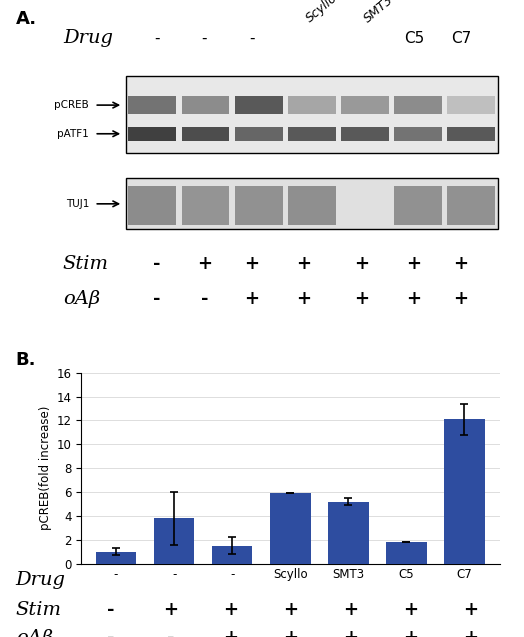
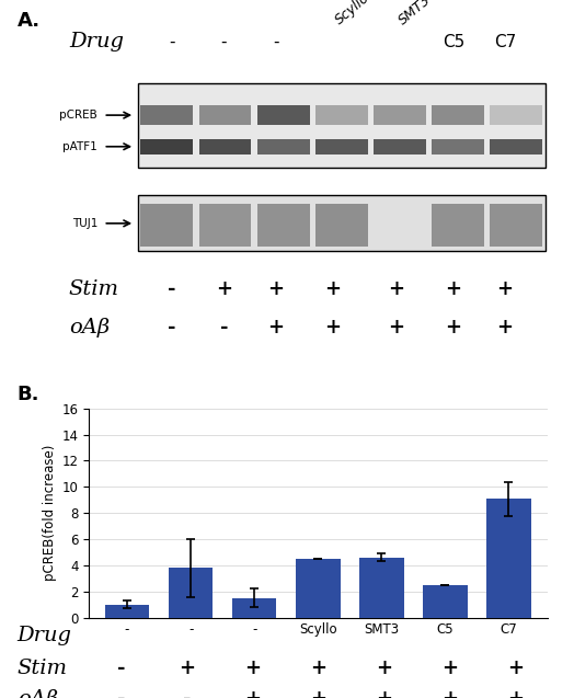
Scyllo: 5.9 -> 4.5
SMT3: 5.2 -> 4.6
C5: 1.8 -> 2.5
C7: 12.1 -> 9.1
